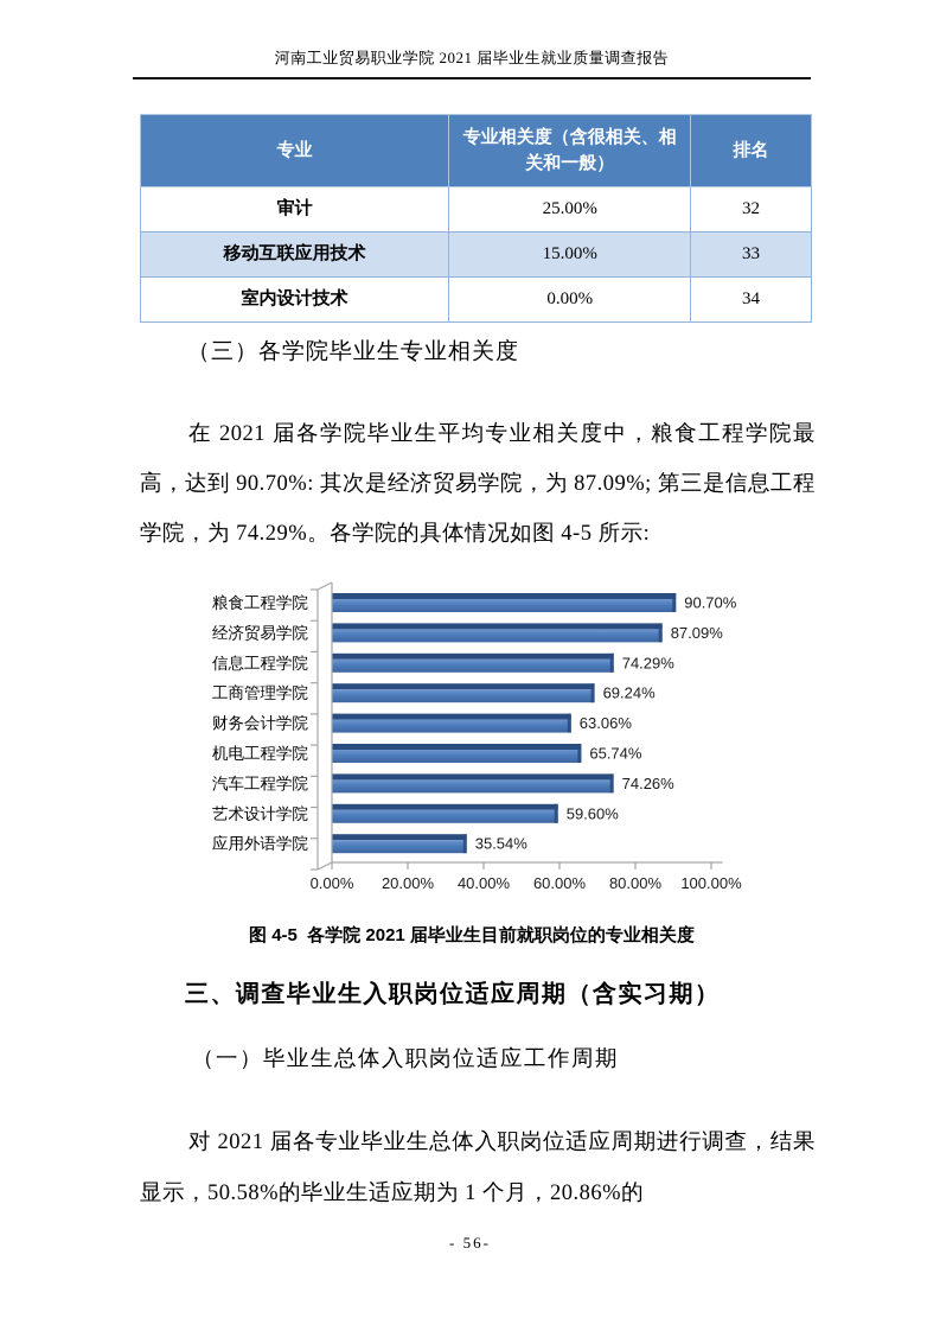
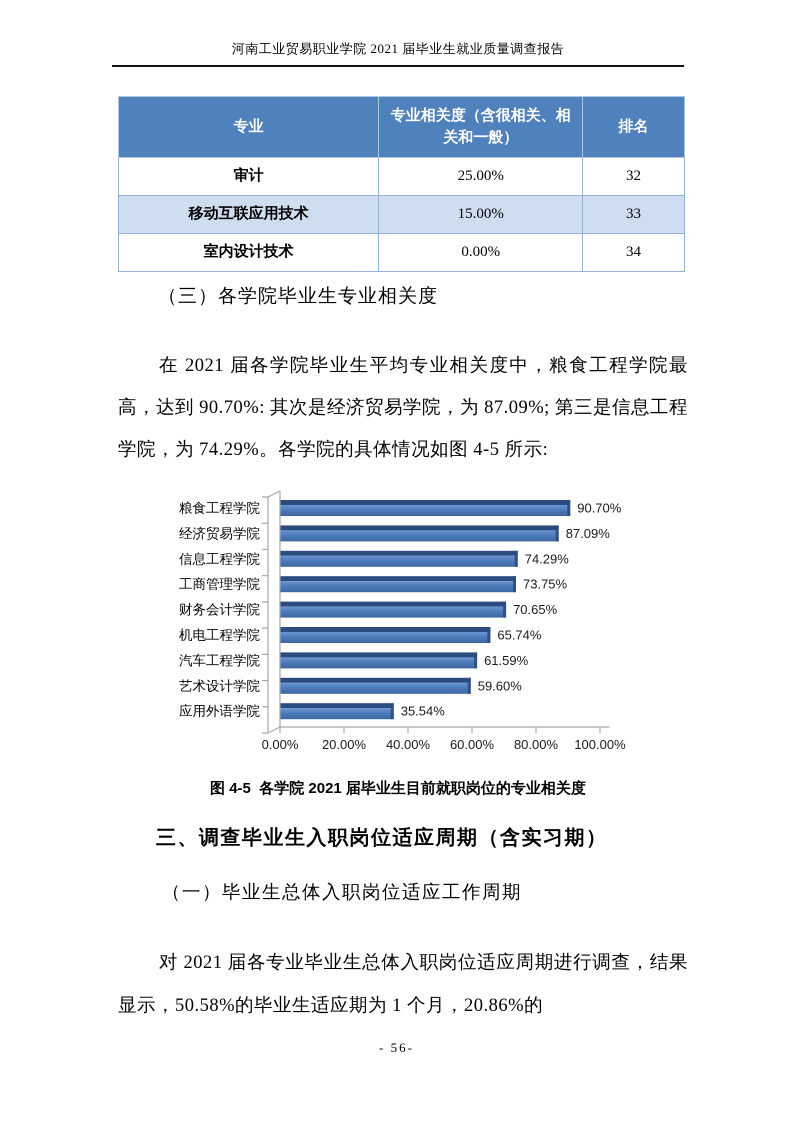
工商管理学院: 69.24% -> 73.75%
财务会计学院: 63.06% -> 70.65%
汽车工程学院: 74.26% -> 61.59%
